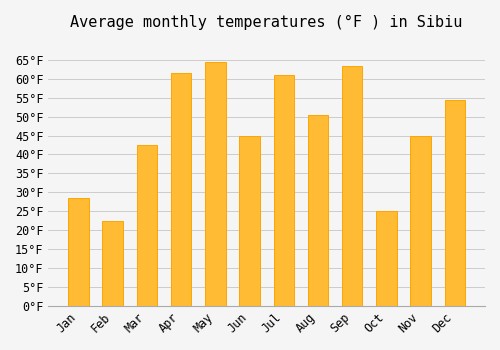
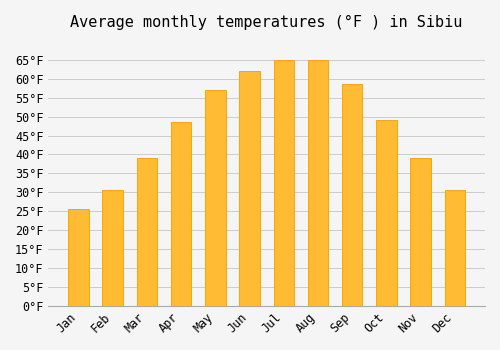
Jan: 28.5°F -> 25.5°F
Feb: 22.5°F -> 30.5°F
Mar: 42.5°F -> 39.0°F
Apr: 61.5°F -> 48.5°F
May: 64.5°F -> 57.0°F
Jun: 45.0°F -> 62.0°F
Jul: 61.0°F -> 65.0°F
Aug: 50.5°F -> 65.0°F
Sep: 63.5°F -> 58.5°F
Oct: 25.0°F -> 49.0°F
Nov: 45.0°F -> 39.0°F
Dec: 54.5°F -> 30.5°F
